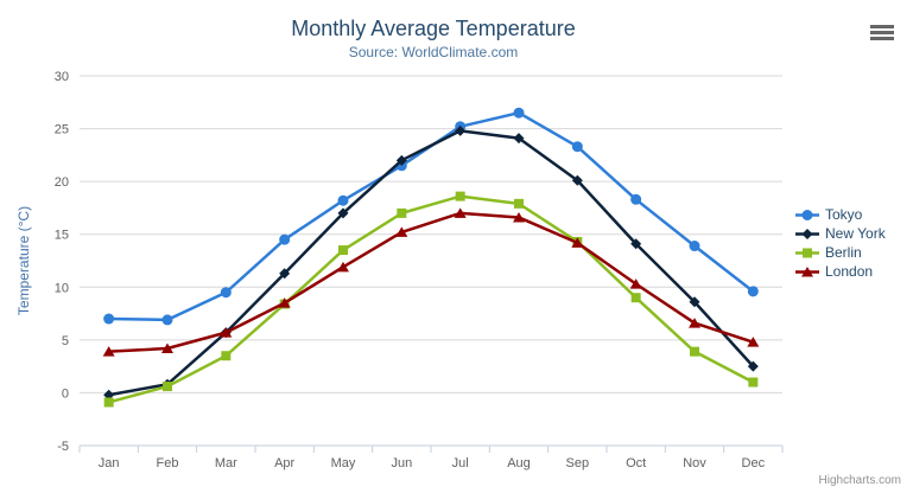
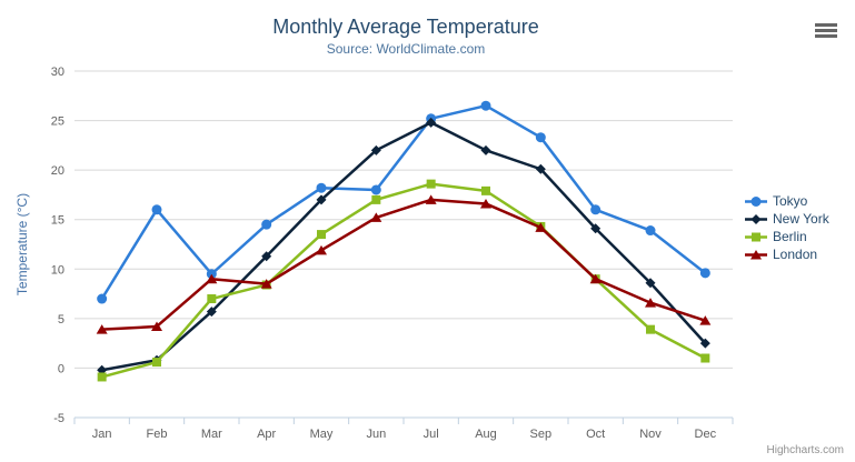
Tokyo/Feb: 7 -> 16
Berlin/Mar: 4 -> 7
London/Mar: 6 -> 9
Tokyo/Jun: 22 -> 18
New York/Aug: 24 -> 22
Tokyo/Oct: 18 -> 16
London/Oct: 10 -> 9
